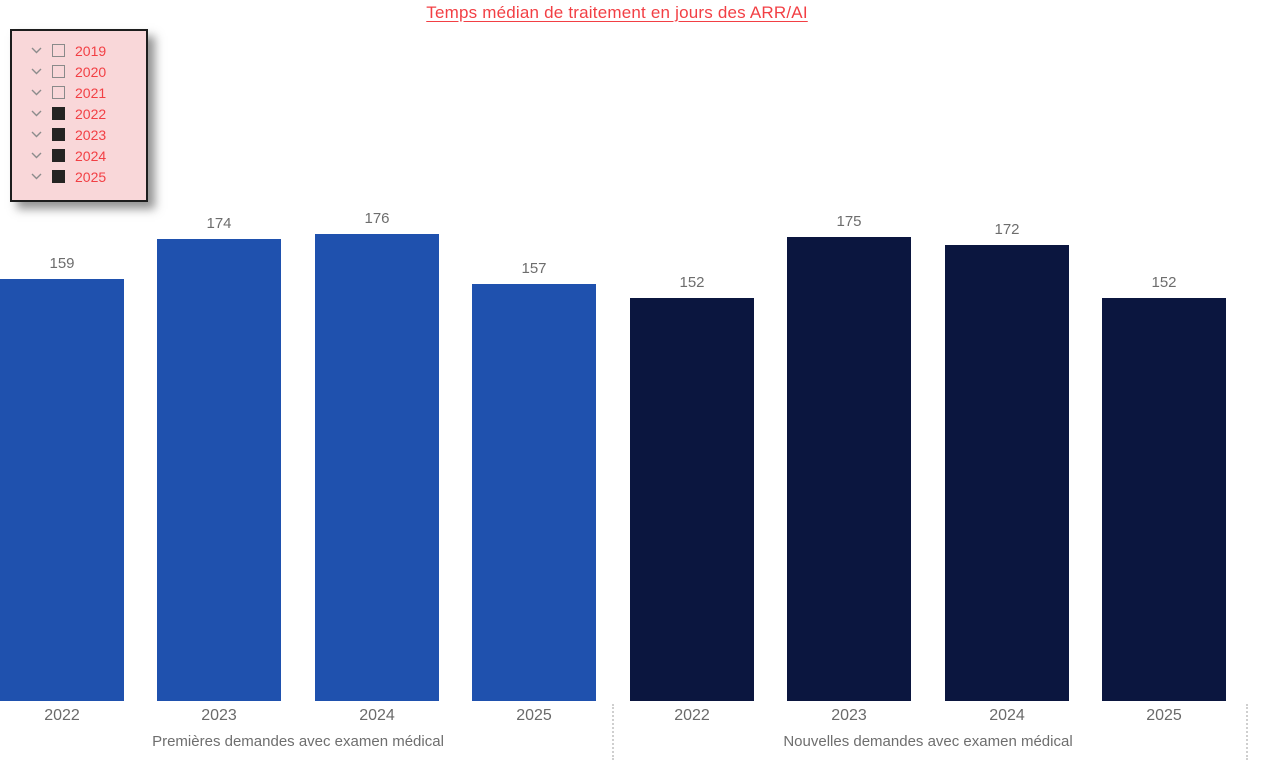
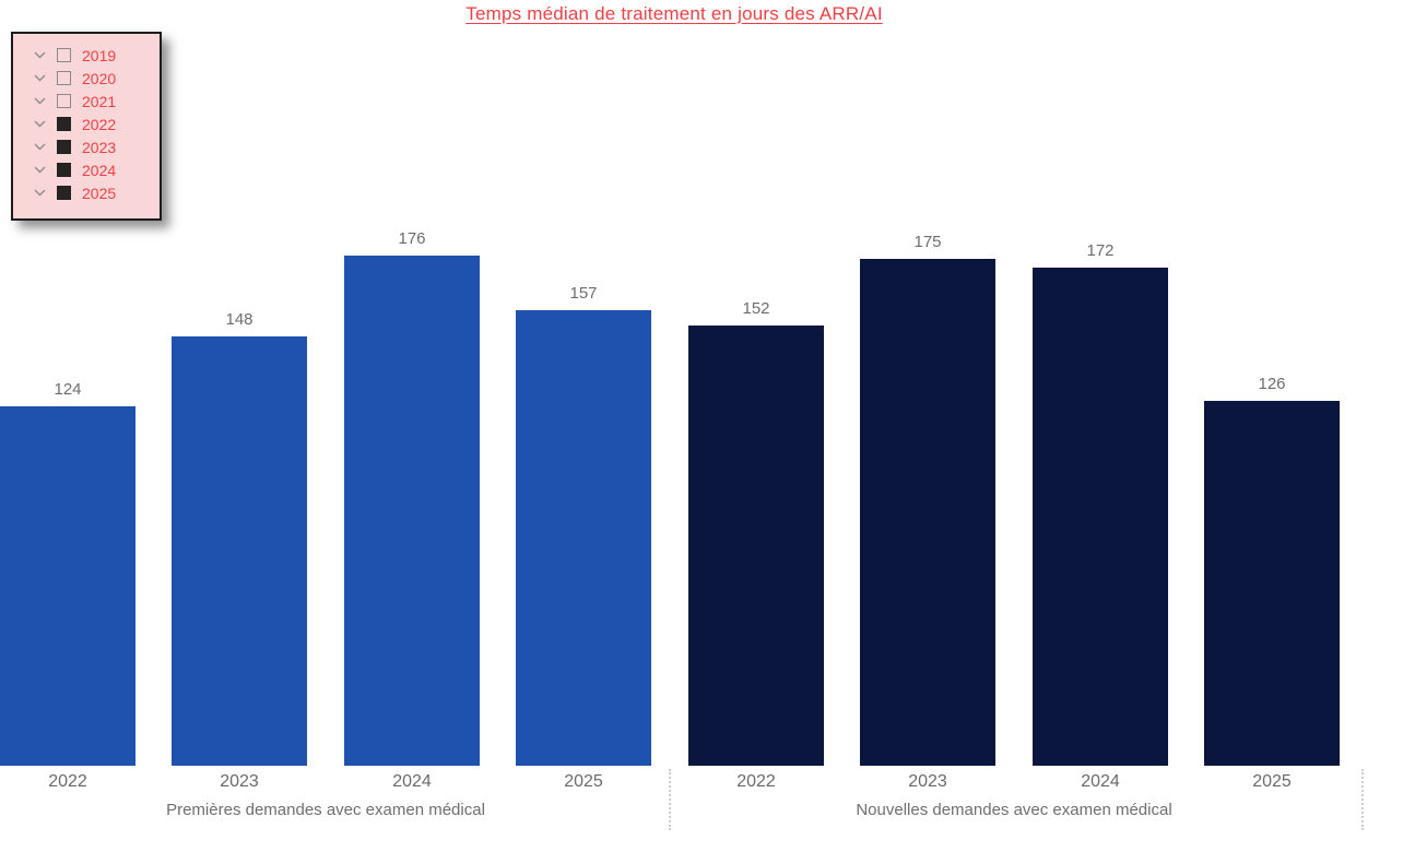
Premières demandes avec examen médical/2022: 159 -> 124
Premières demandes avec examen médical/2023: 174 -> 148
Nouvelles demandes avec examen médical/2025: 152 -> 126
